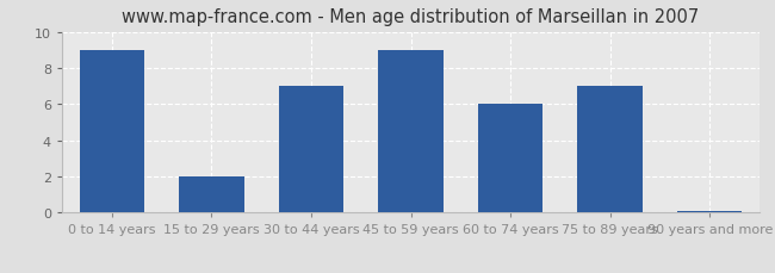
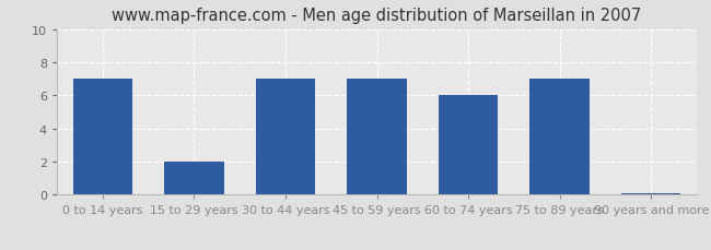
0 to 14 years: 9.0 -> 7.0
45 to 59 years: 9.0 -> 7.0
